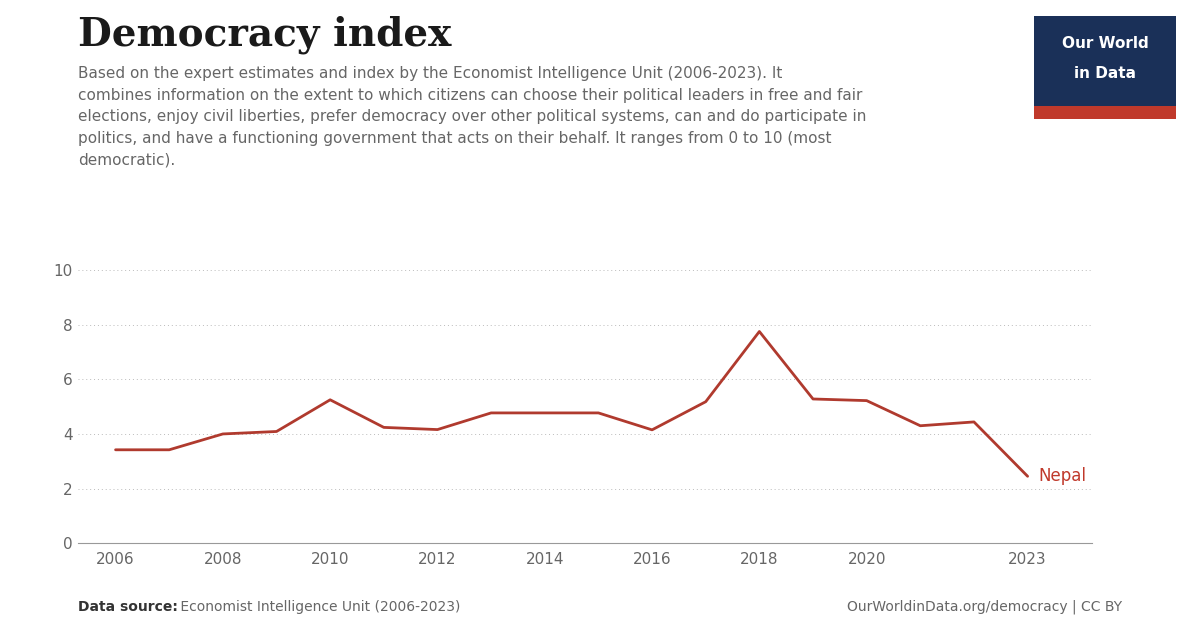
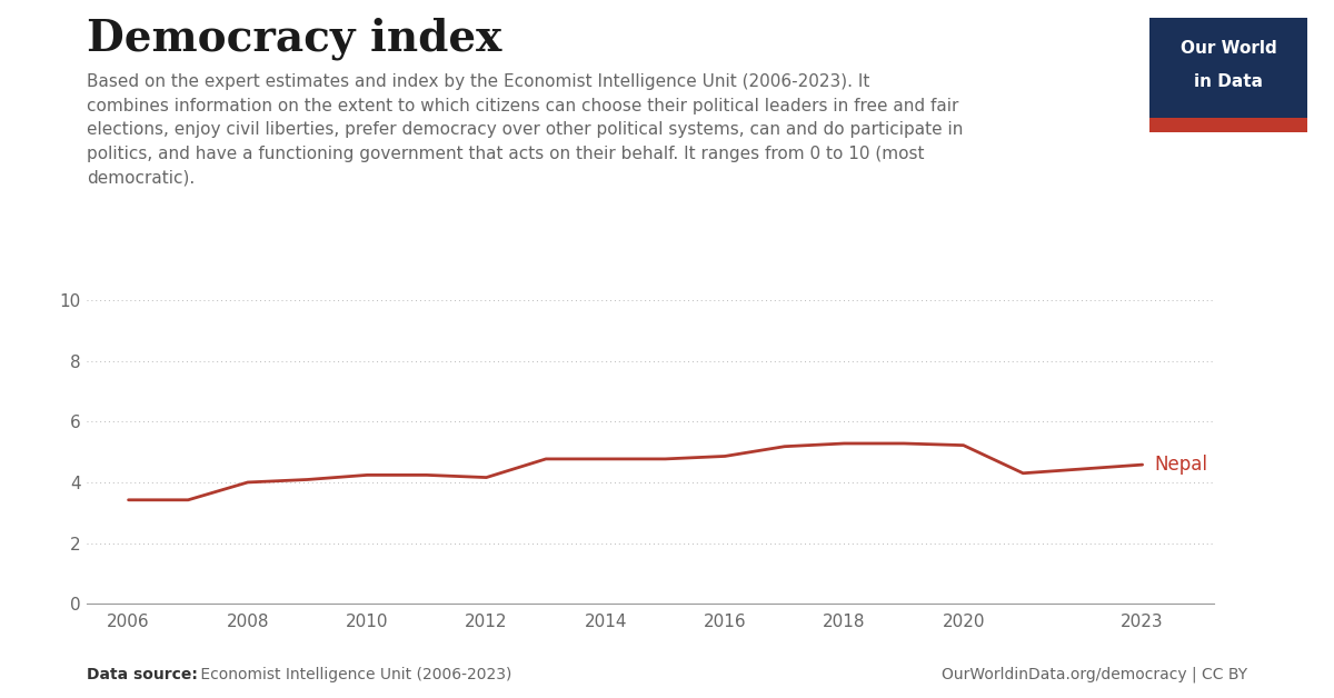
2010: 5.25 -> 4.24
2016: 4.15 -> 4.86
2018: 7.75 -> 5.28
2023: 2.45 -> 4.58
